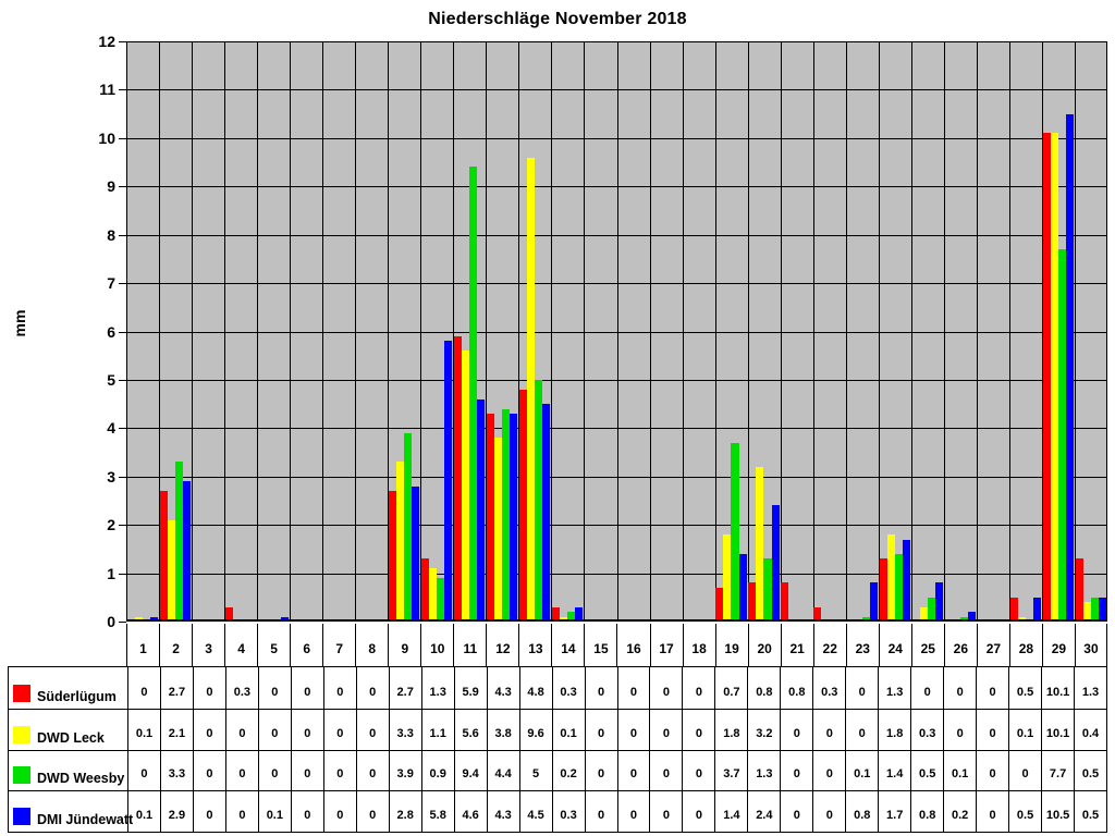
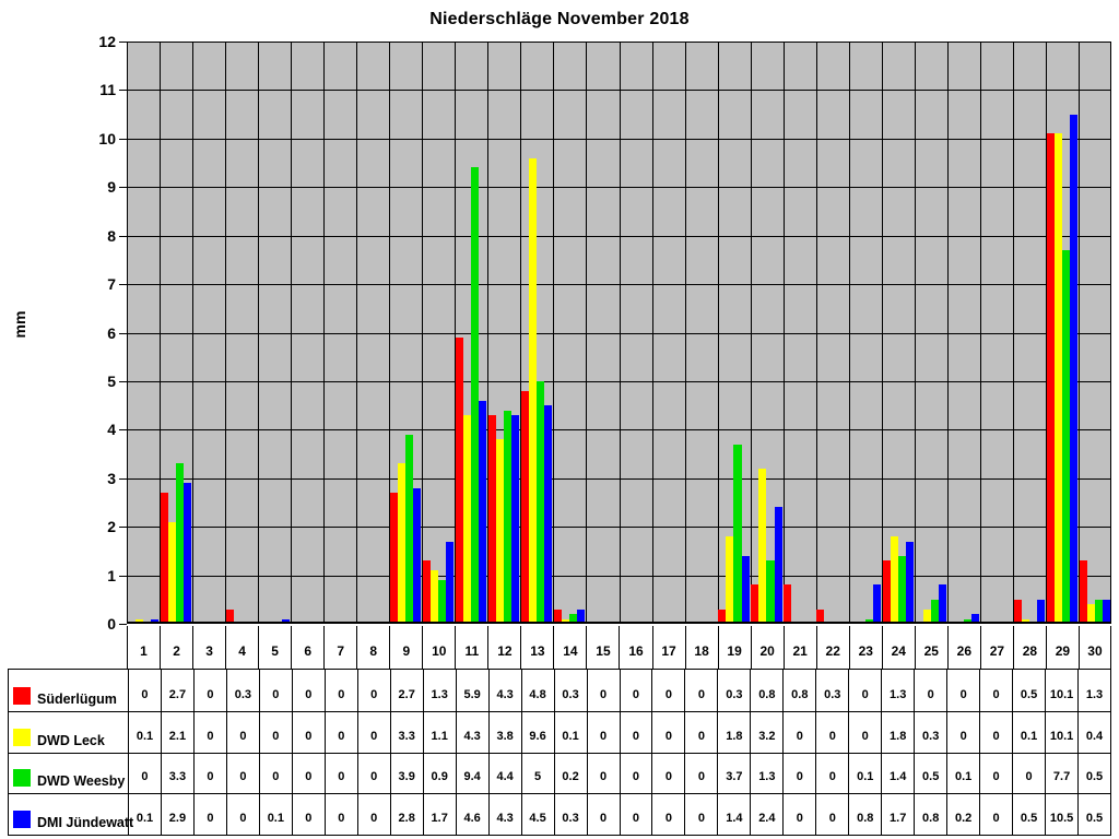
DMI Jündewatt/10: 5.8 -> 1.7
DWD Leck/11: 5.6 -> 4.3
Süderlügum/19: 0.7 -> 0.3
